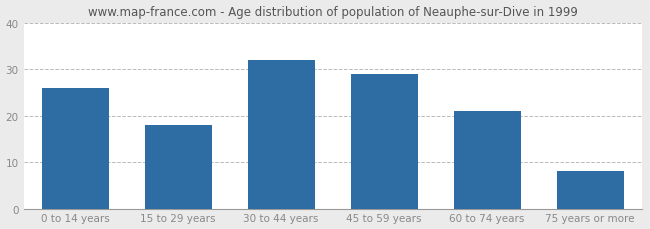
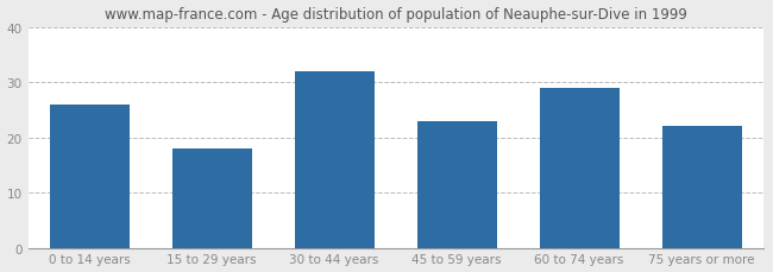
45 to 59 years: 29 -> 23
60 to 74 years: 21 -> 29
75 years or more: 8 -> 22
